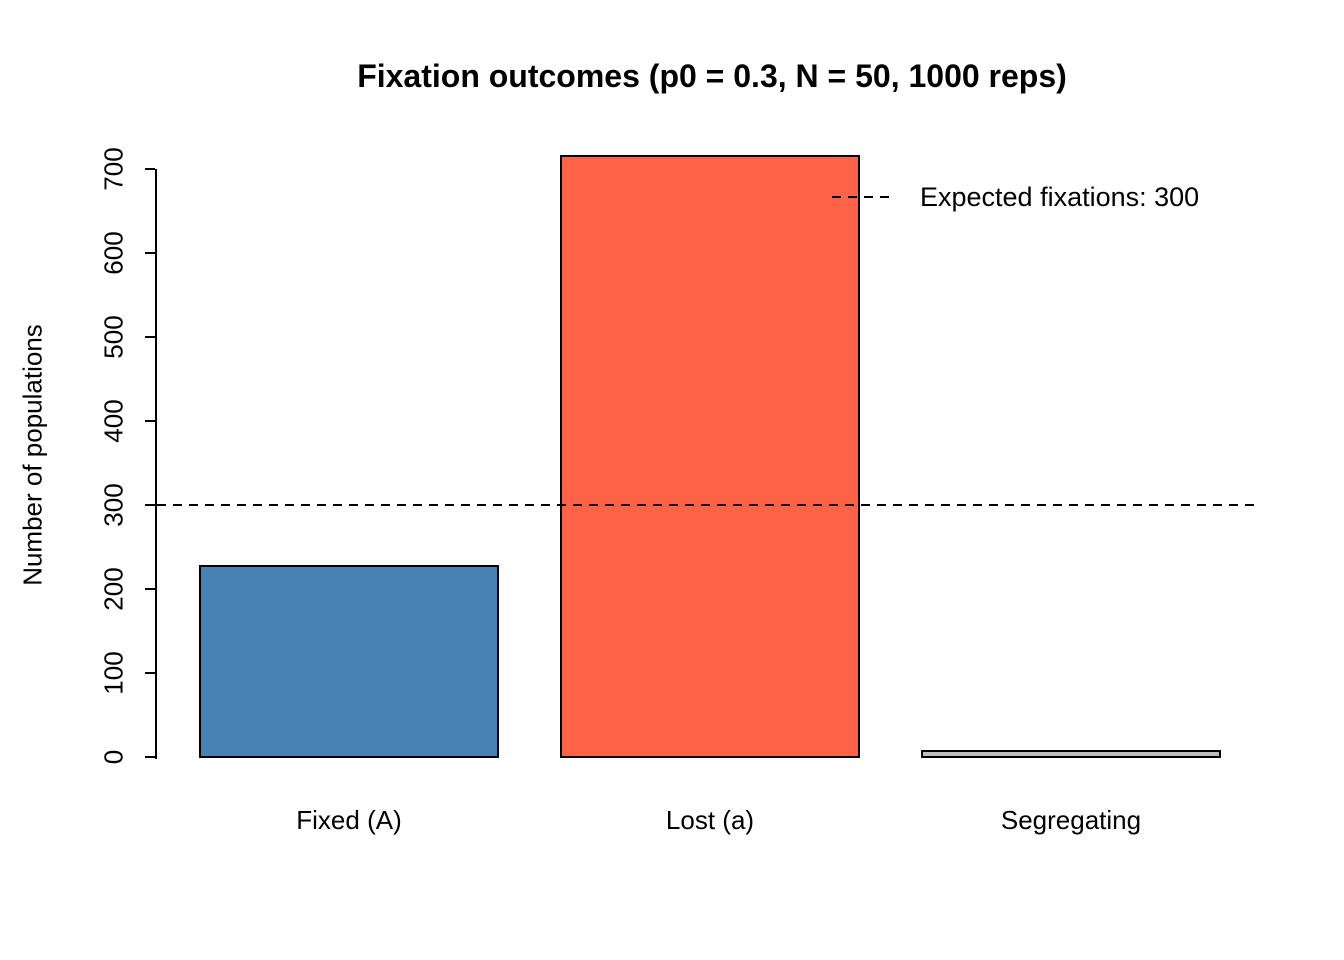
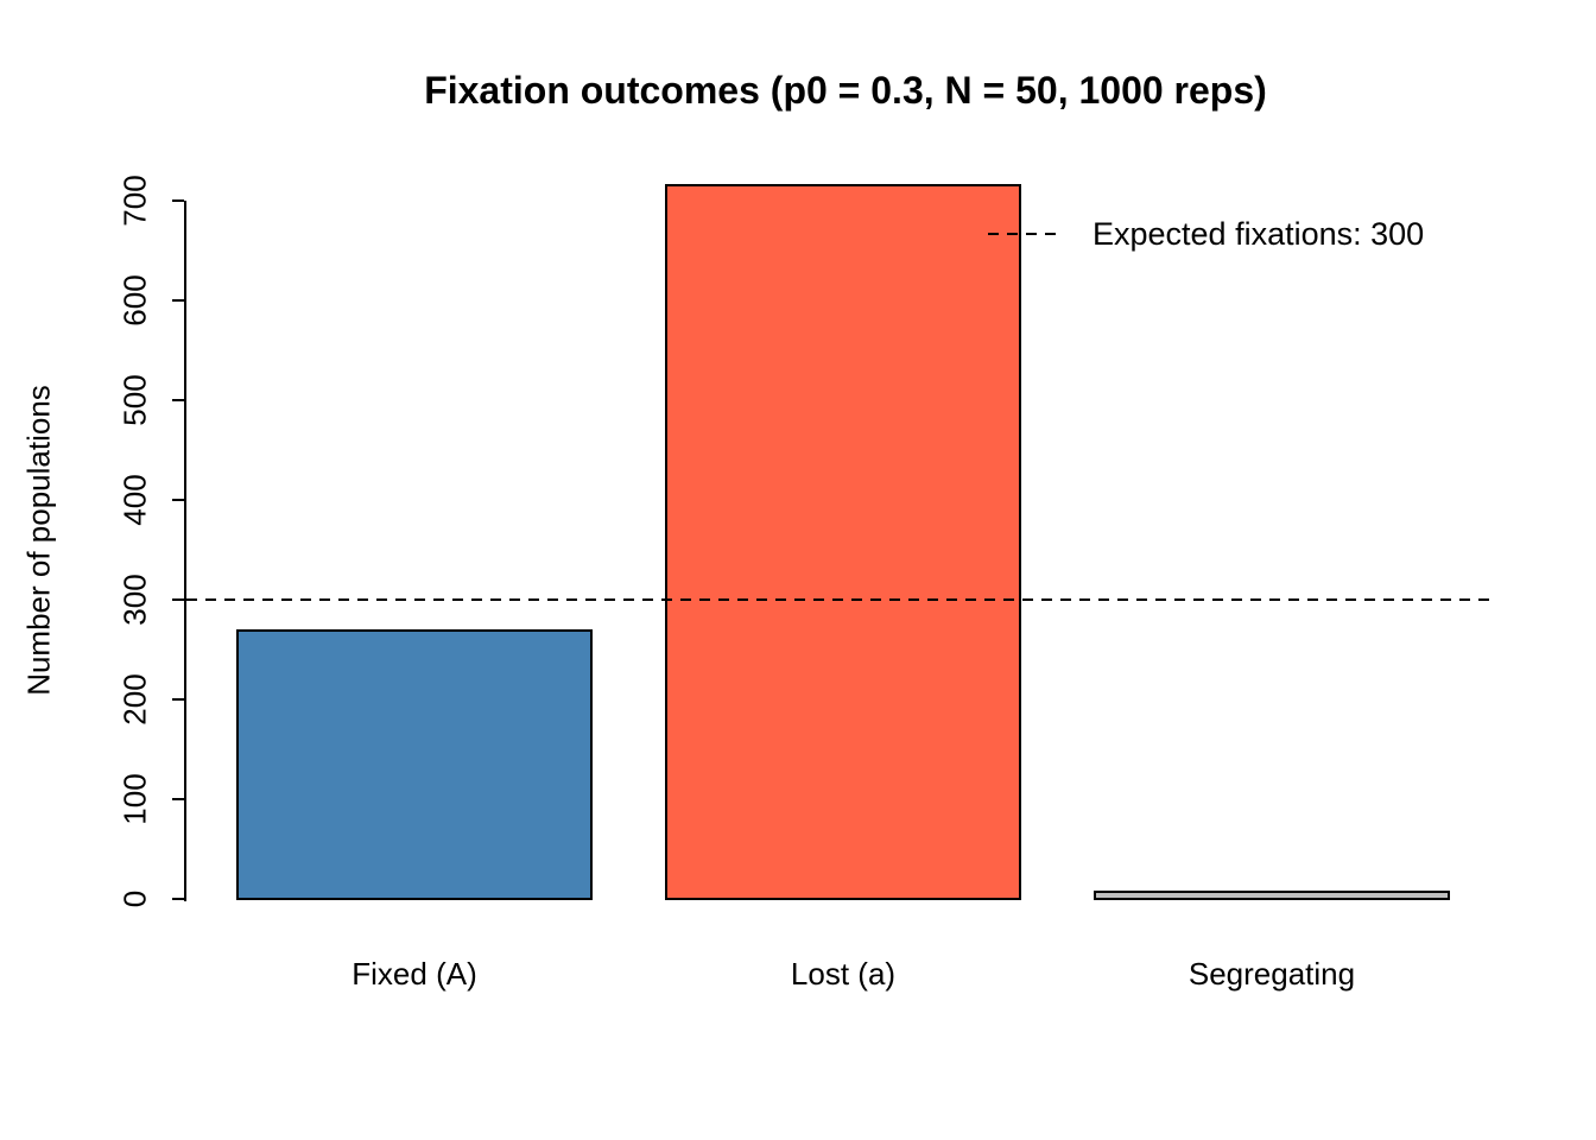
Fixed (A): 230 -> 270
